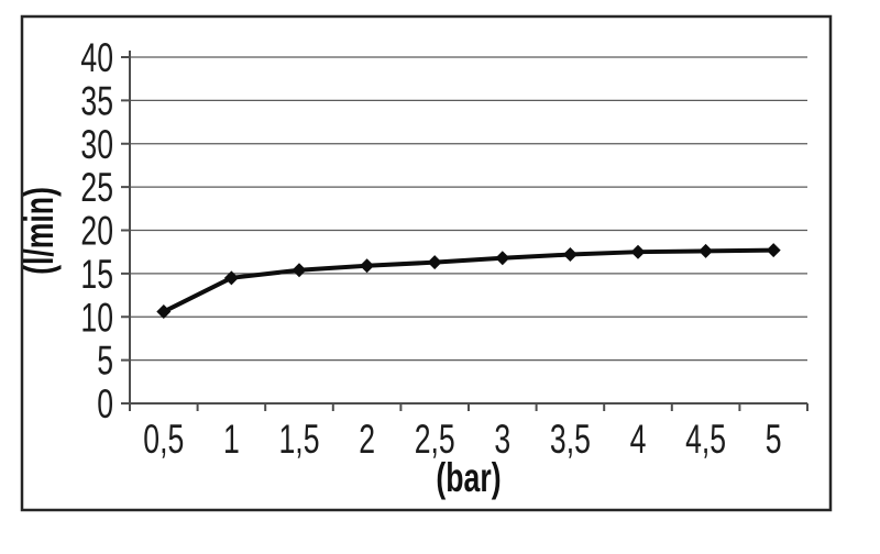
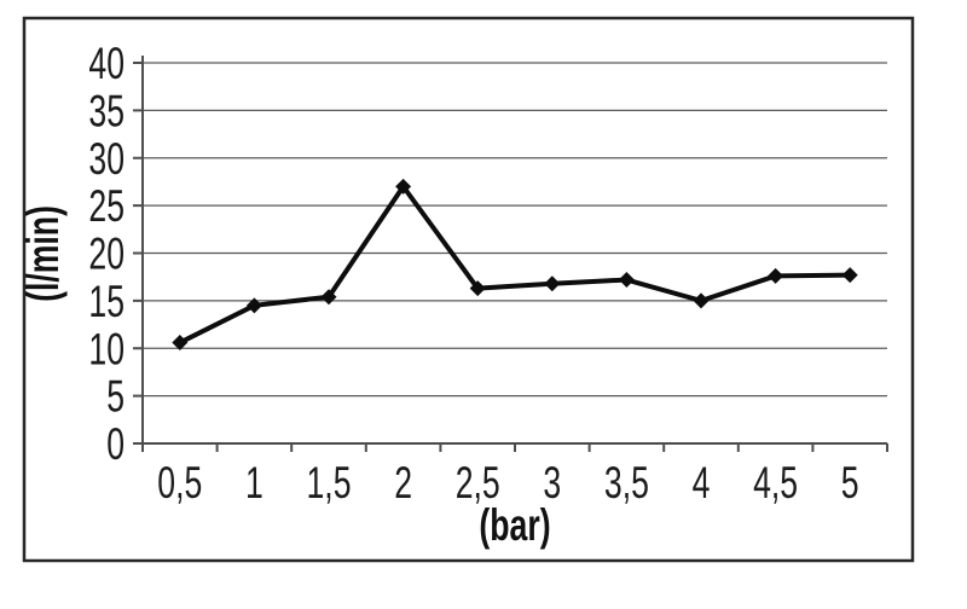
2: 16 -> 27
4: 18 -> 15
